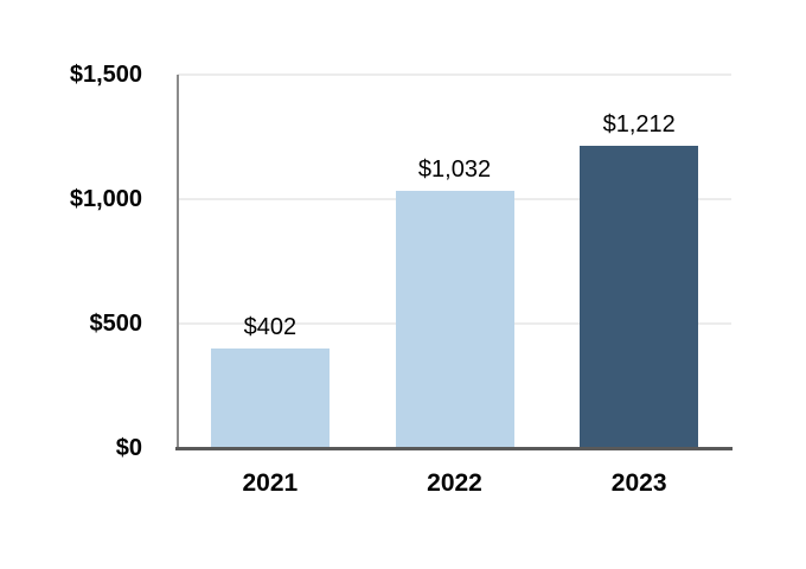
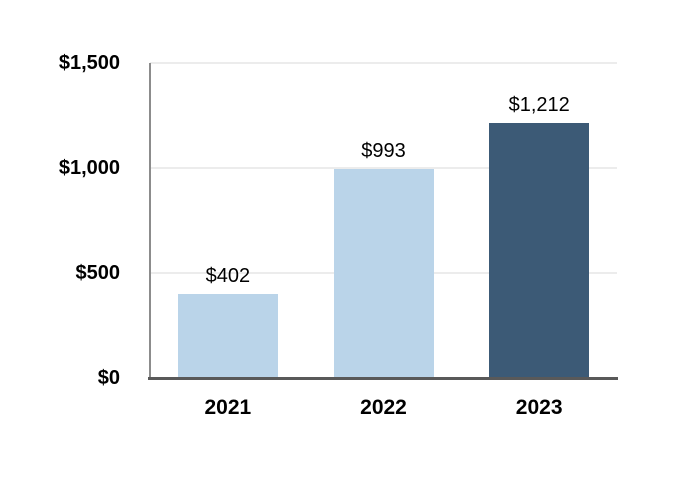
2022: $1,032 -> $993
